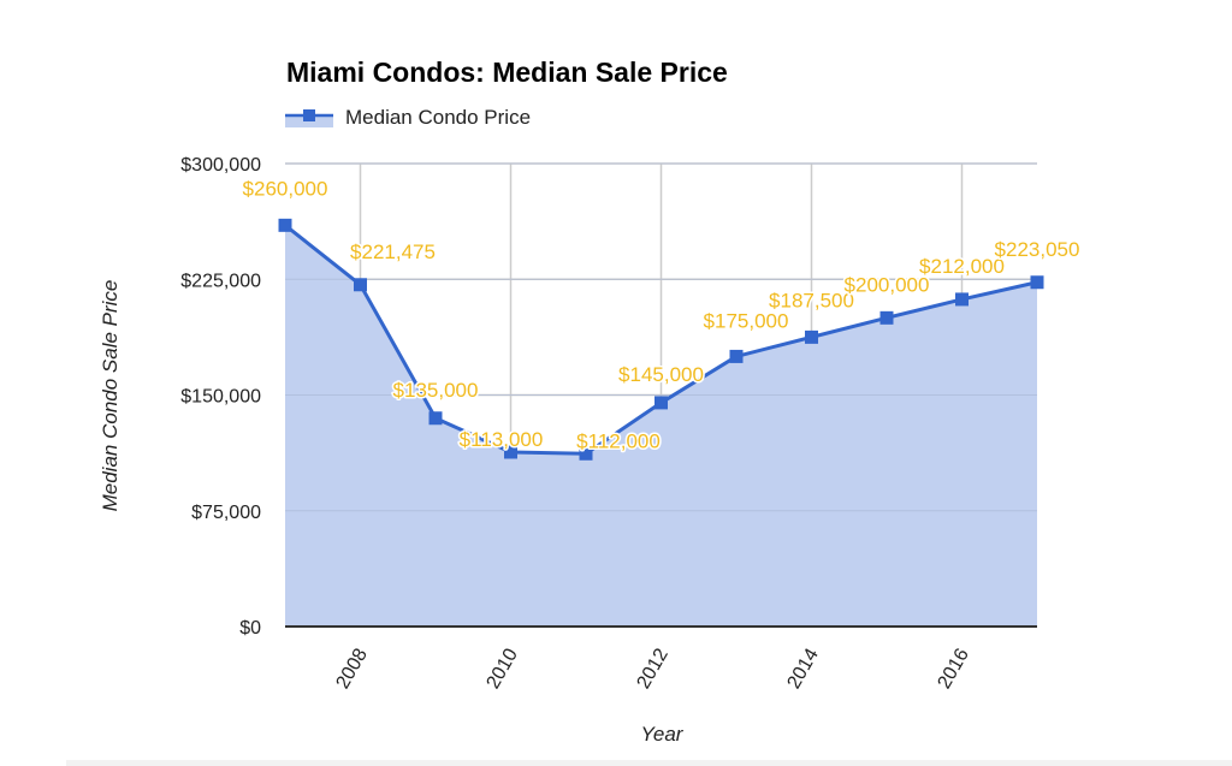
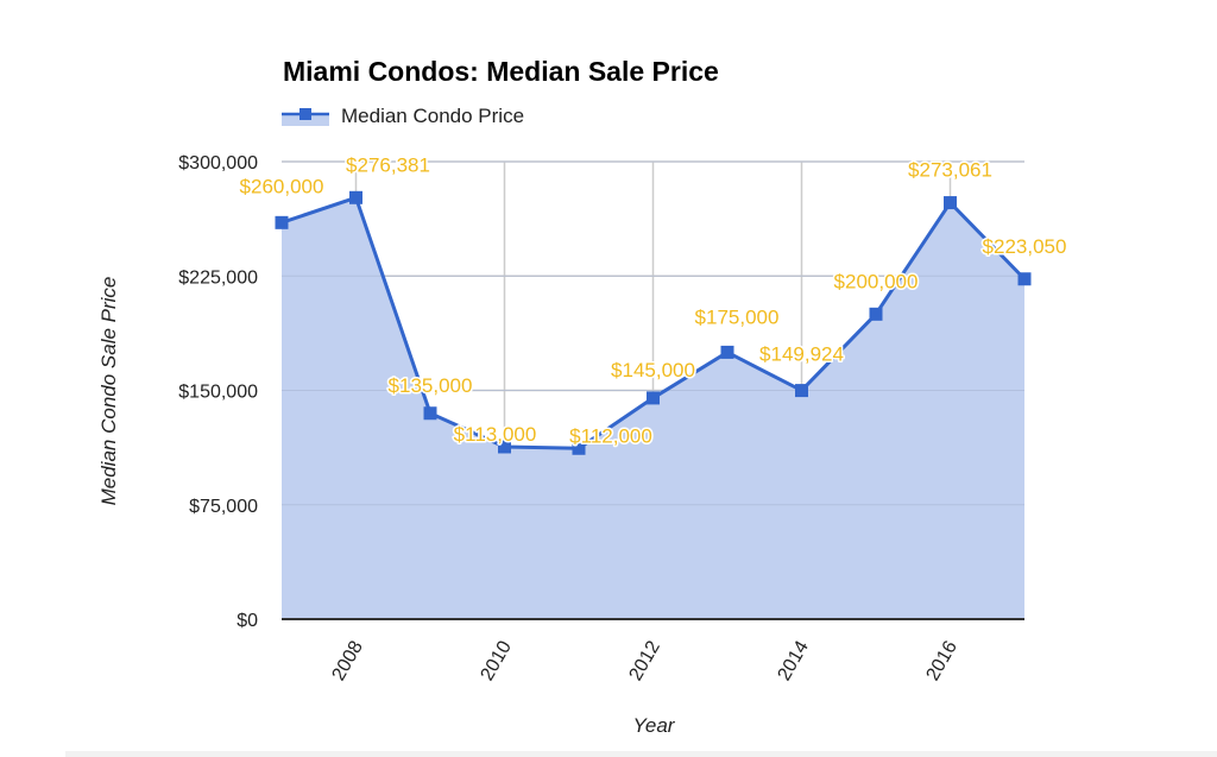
2008: $221,475 -> $276,381
2014: $187,500 -> $149,924
2016: $212,000 -> $273,061
